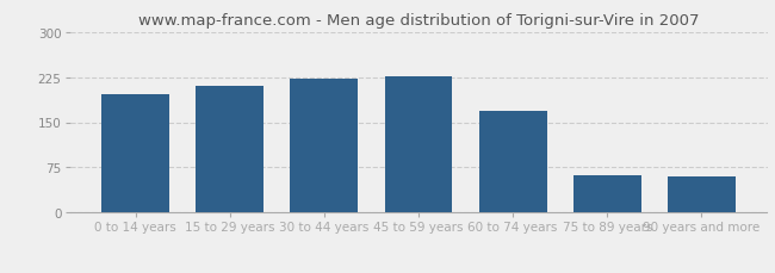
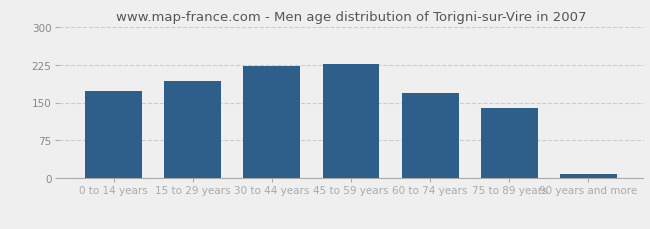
0 to 14 years: 196 -> 172
15 to 29 years: 210 -> 193
75 to 89 years: 62 -> 140
90 years and more: 60 -> 8
